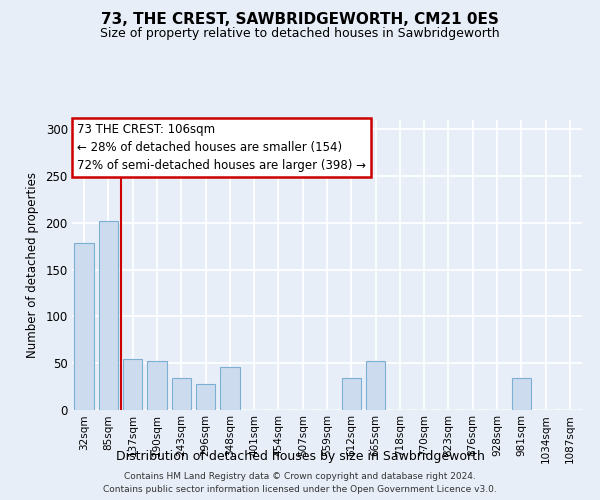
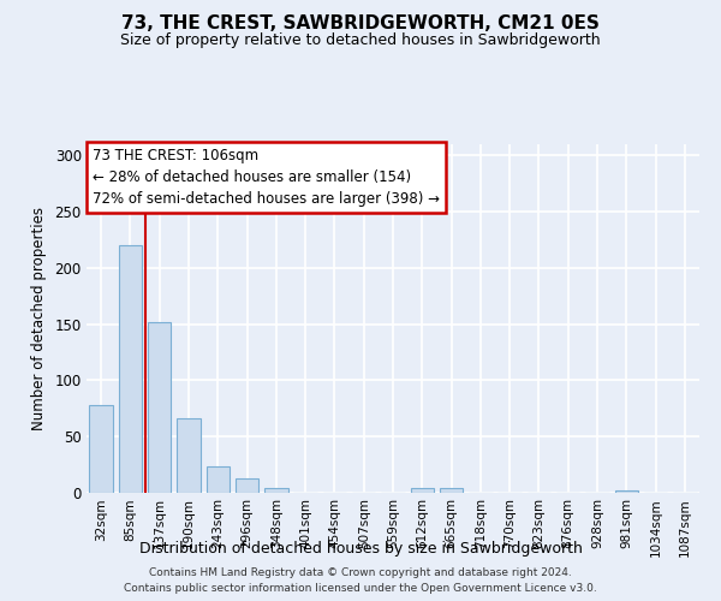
32sqm: 178 -> 78
85sqm: 202 -> 220
137sqm: 54 -> 152
190sqm: 52 -> 66
243sqm: 34 -> 24
296sqm: 28 -> 13
348sqm: 46 -> 4
612sqm: 34 -> 4
665sqm: 52 -> 4
981sqm: 34 -> 2
